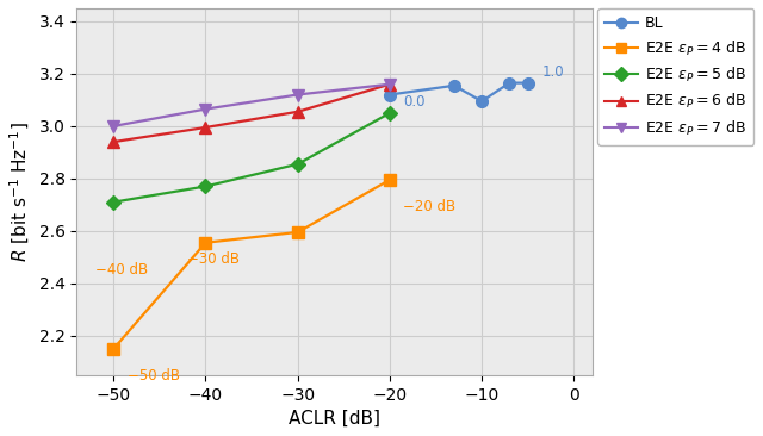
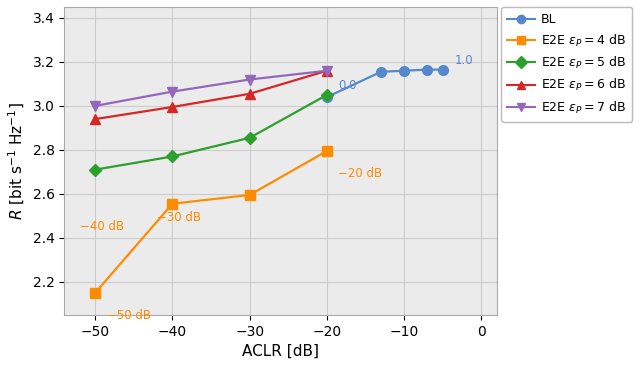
BL/−20: 3.120 -> 3.040
BL/−10: 3.095 -> 3.160
